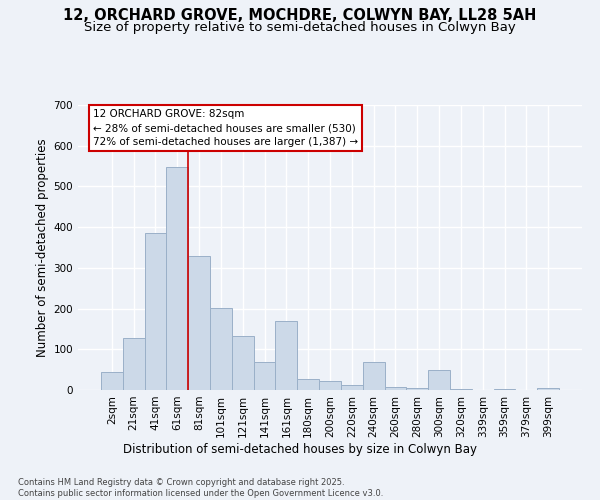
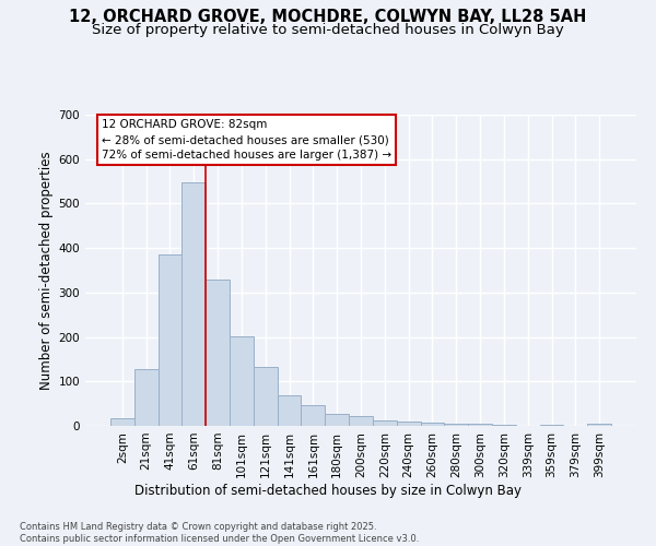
2sqm: 45 -> 17
161sqm: 170 -> 47
240sqm: 70 -> 10
300sqm: 50 -> 4
